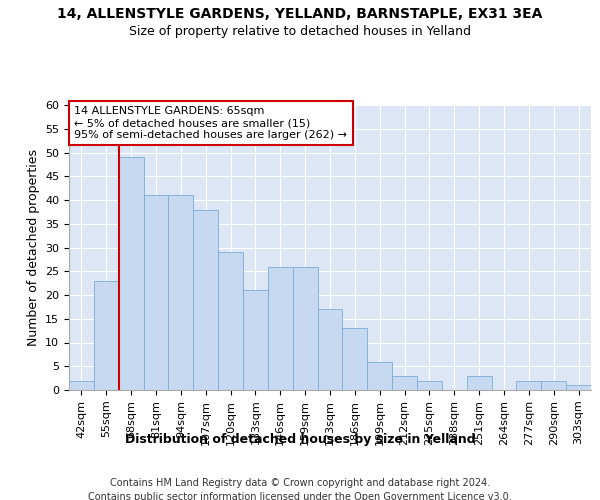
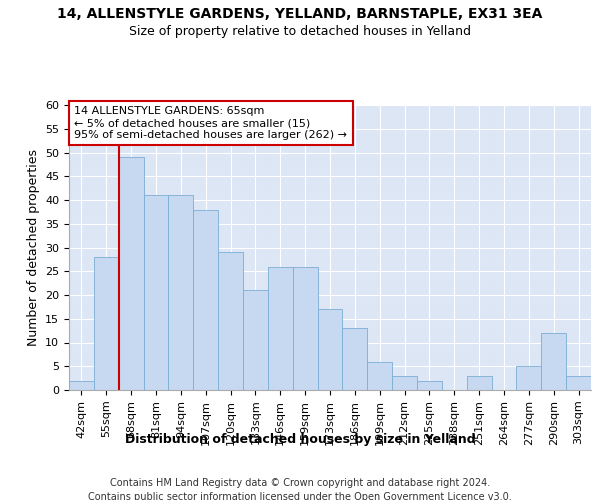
55sqm: 23 -> 28
277sqm: 2 -> 5
290sqm: 2 -> 12
303sqm: 1 -> 3
